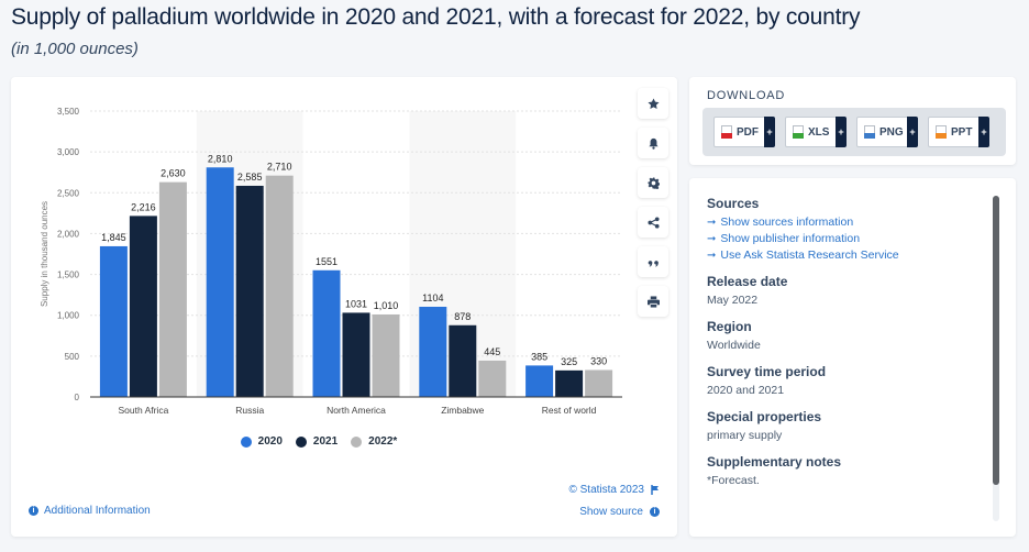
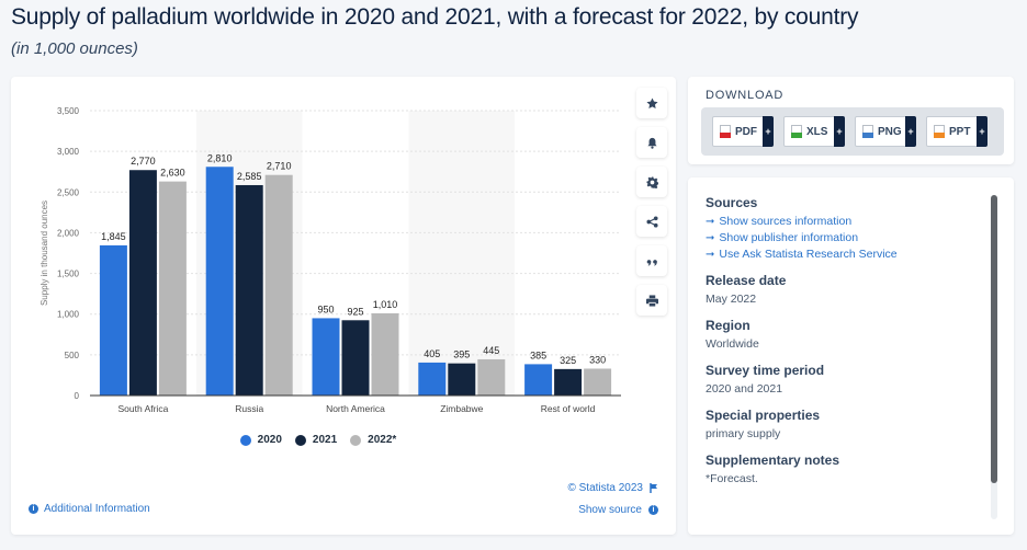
2021/South Africa: 2,216 -> 2,770
2020/North America: 1551 -> 950
2021/North America: 1031 -> 925
2020/Zimbabwe: 1104 -> 405
2021/Zimbabwe: 878 -> 395
